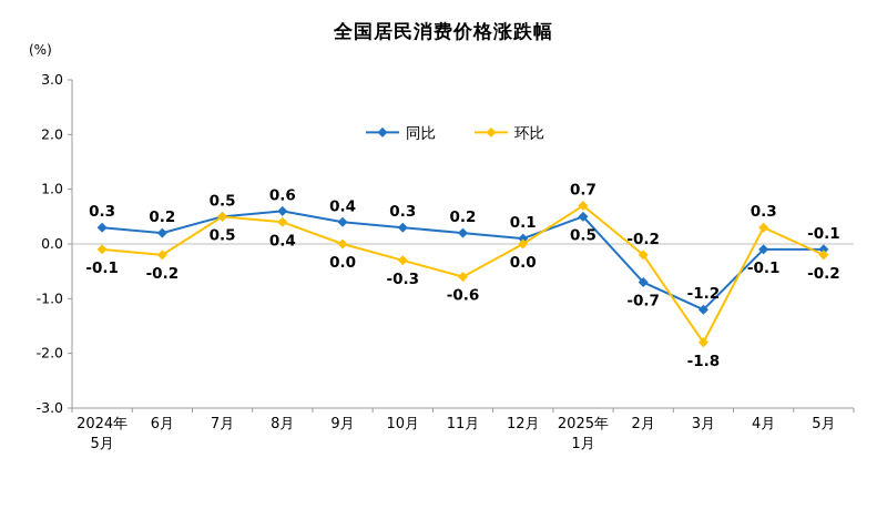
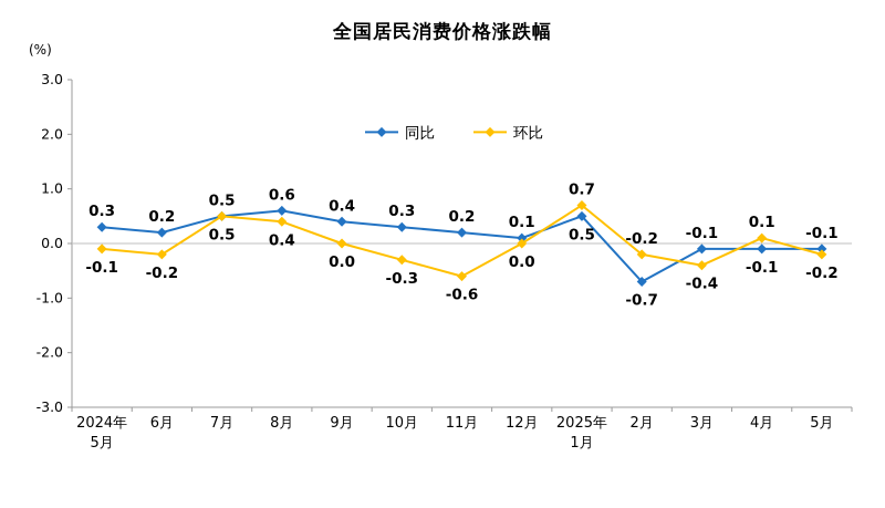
同比/3月: -1.2 -> -0.1
环比/3月: -1.8 -> -0.4
环比/4月: 0.3 -> 0.1
